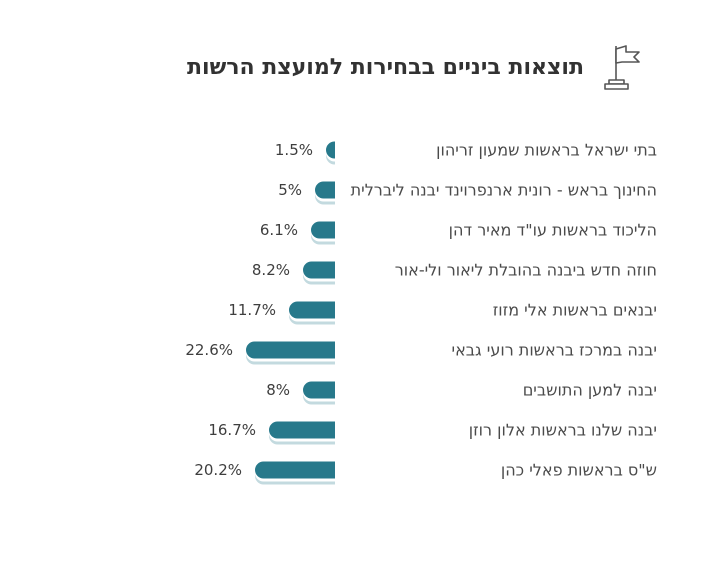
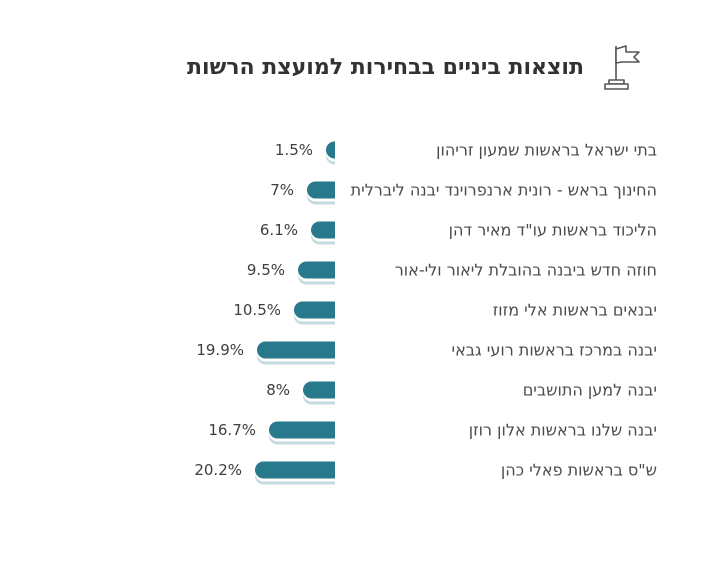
החינוך בראש - רונית ארנפרוינד יבנה ליברלית: 5% -> 7%
חוזה חדש ביבנה בהובלת ליאור ולי-אור: 8.2% -> 9.5%
יבנאים בראשות אלי מזוז: 11.7% -> 10.5%
יבנה במרכז בראשות רועי גבאי: 22.6% -> 19.9%
